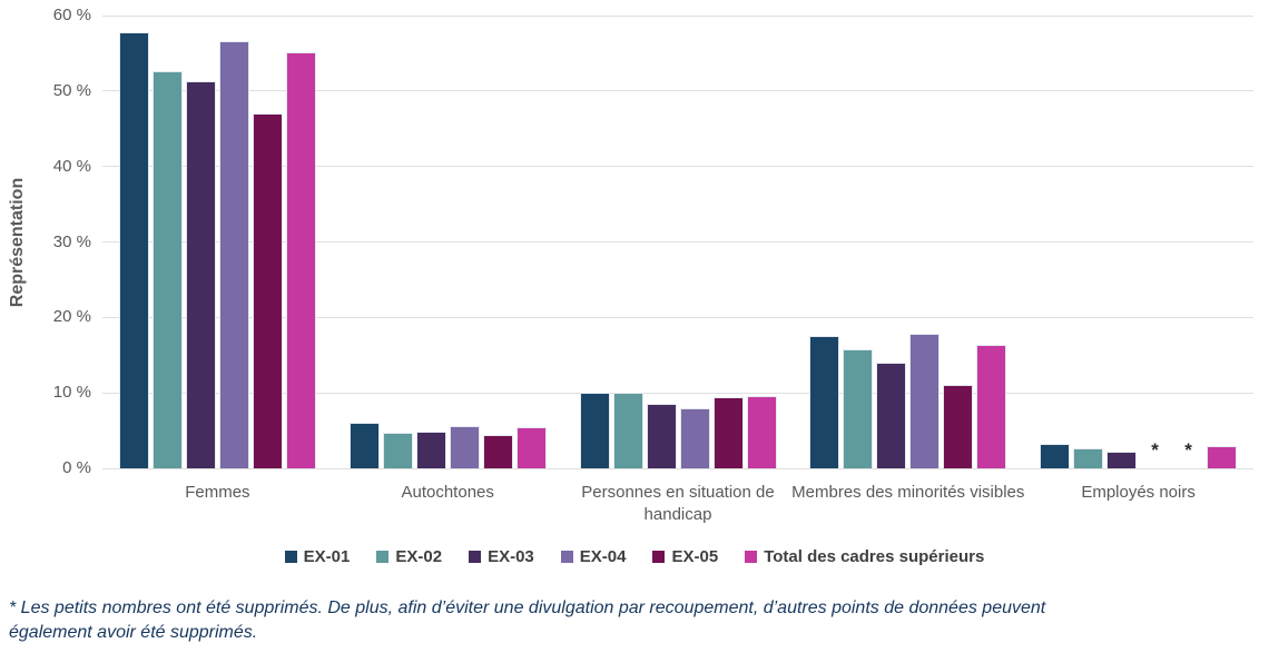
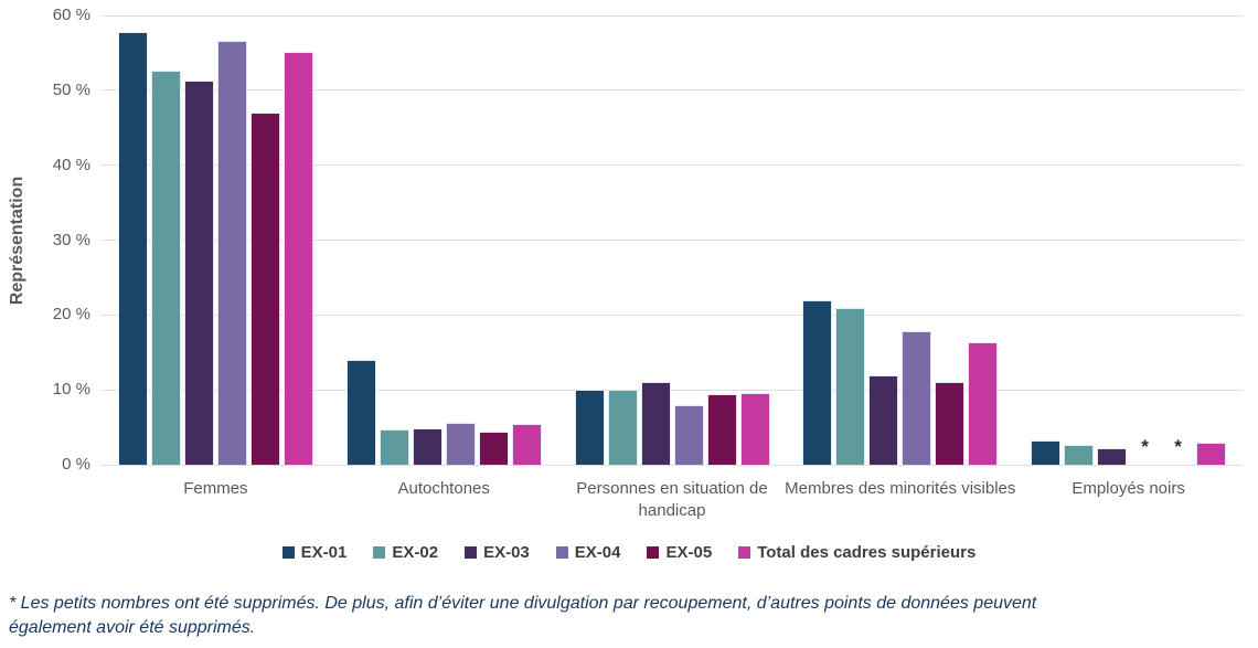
EX-01/Autochtones: 6% -> 14%
EX-03/Personnes en situation de handicap: 8% -> 11%
EX-01/Membres des minorités visibles: 18% -> 22%
EX-02/Membres des minorités visibles: 16% -> 21%
EX-03/Membres des minorités visibles: 14% -> 12%
